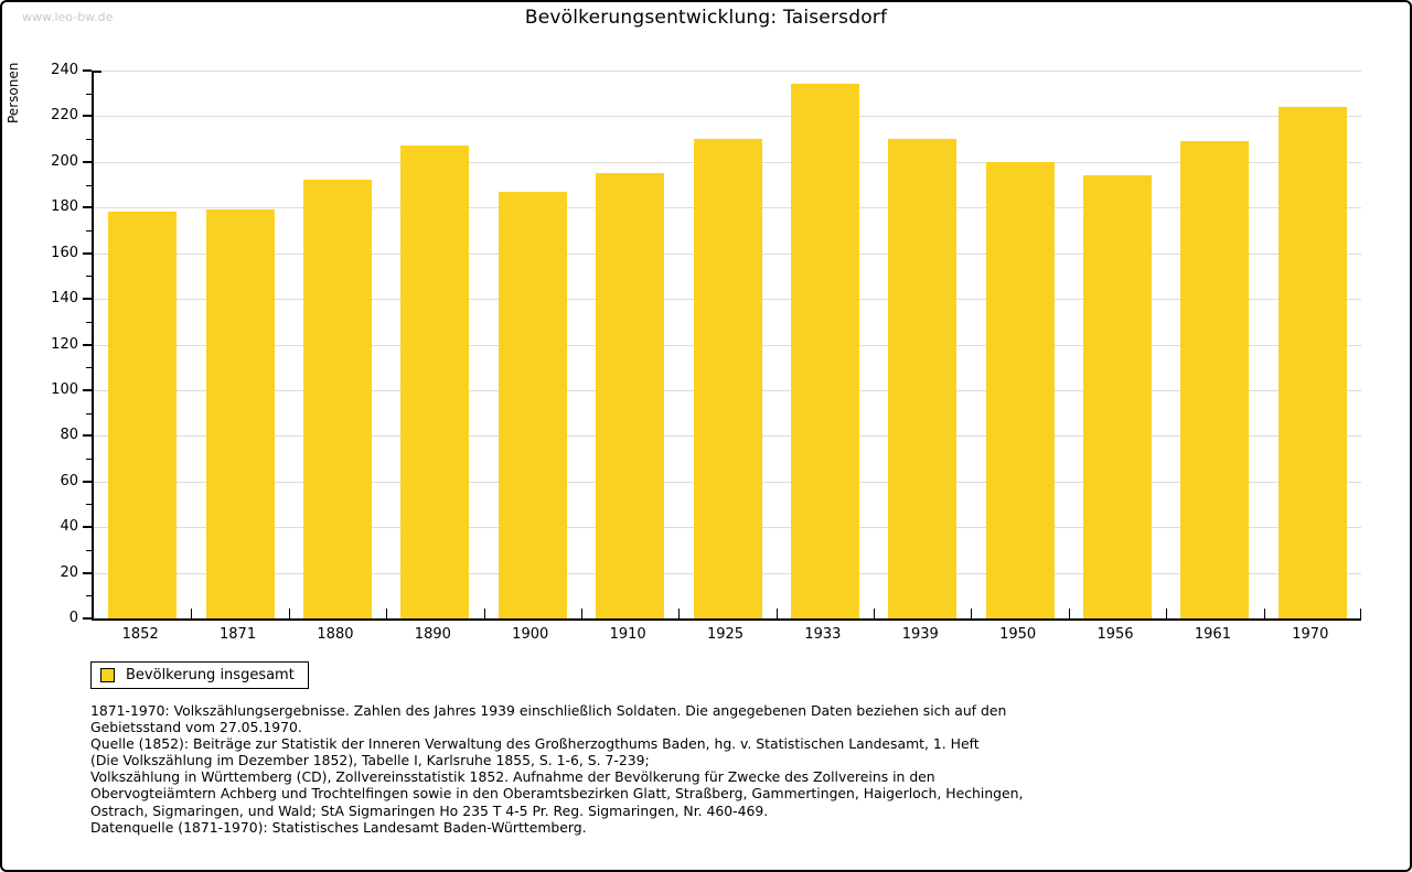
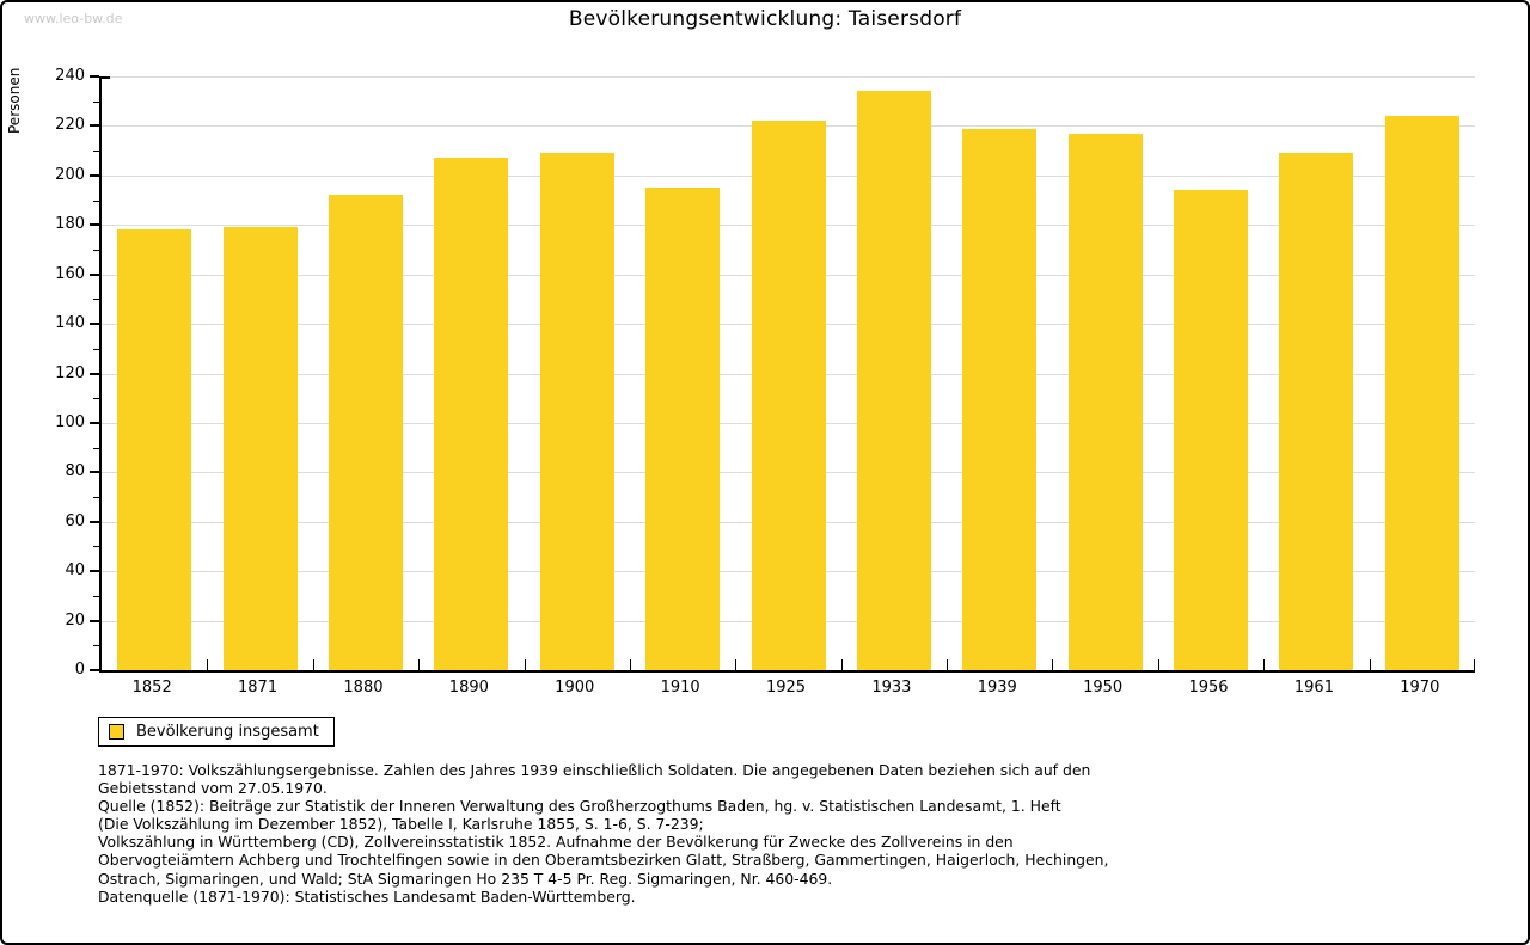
1900: 187 -> 209
1925: 210 -> 222
1939: 210 -> 219
1950: 200 -> 217
